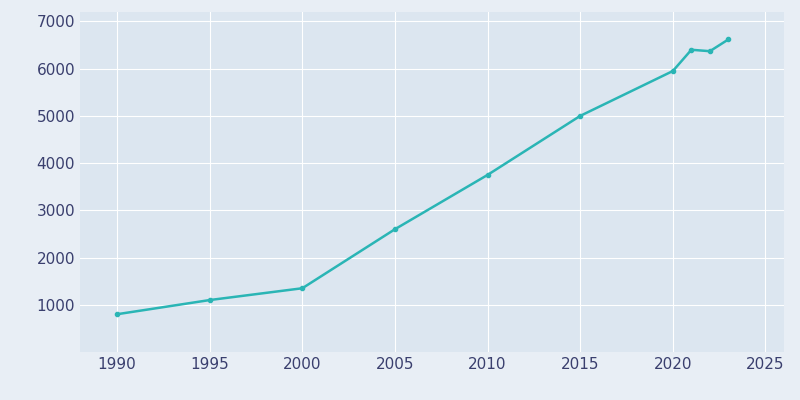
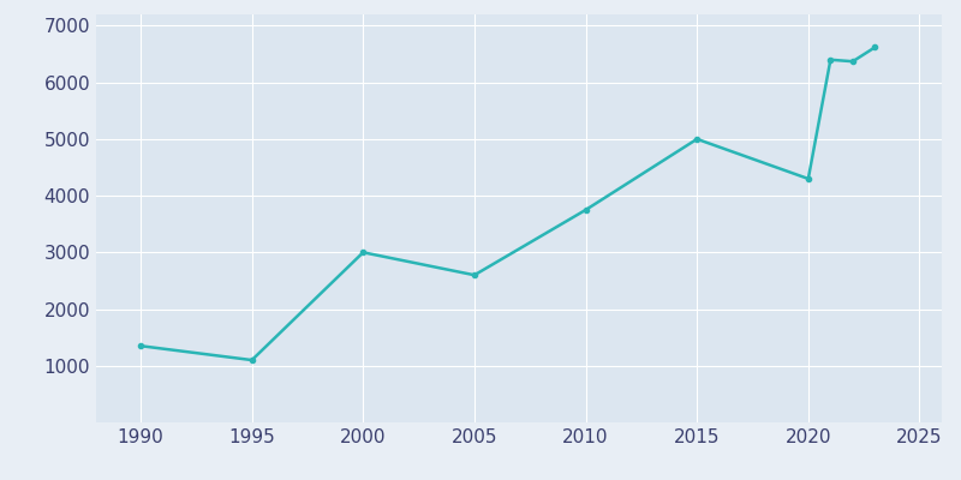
1990: 800 -> 1350
2000: 1350 -> 3000
2020: 5950 -> 4300
